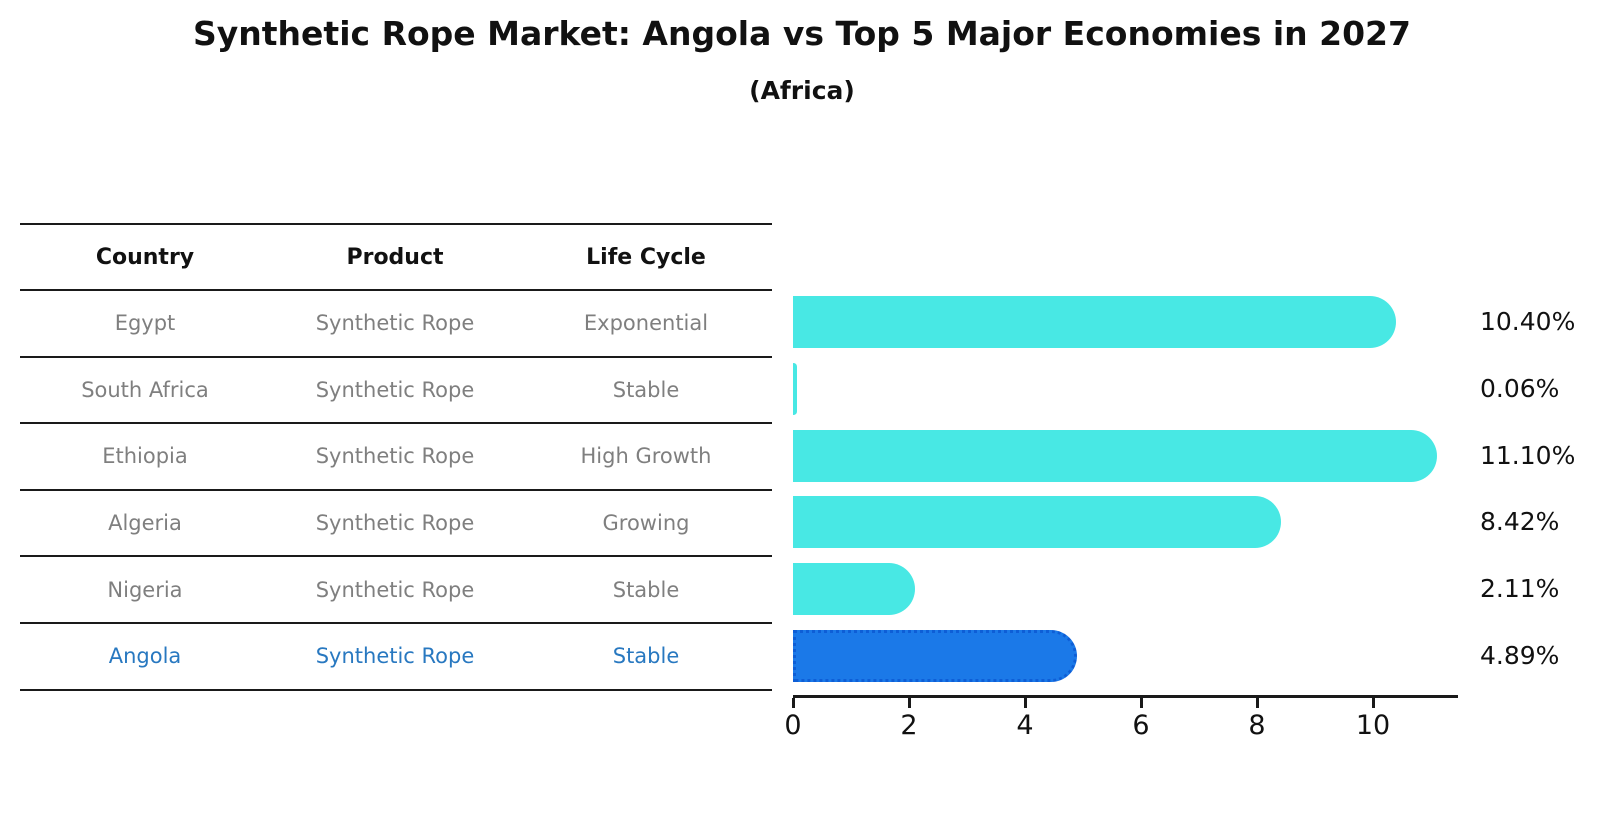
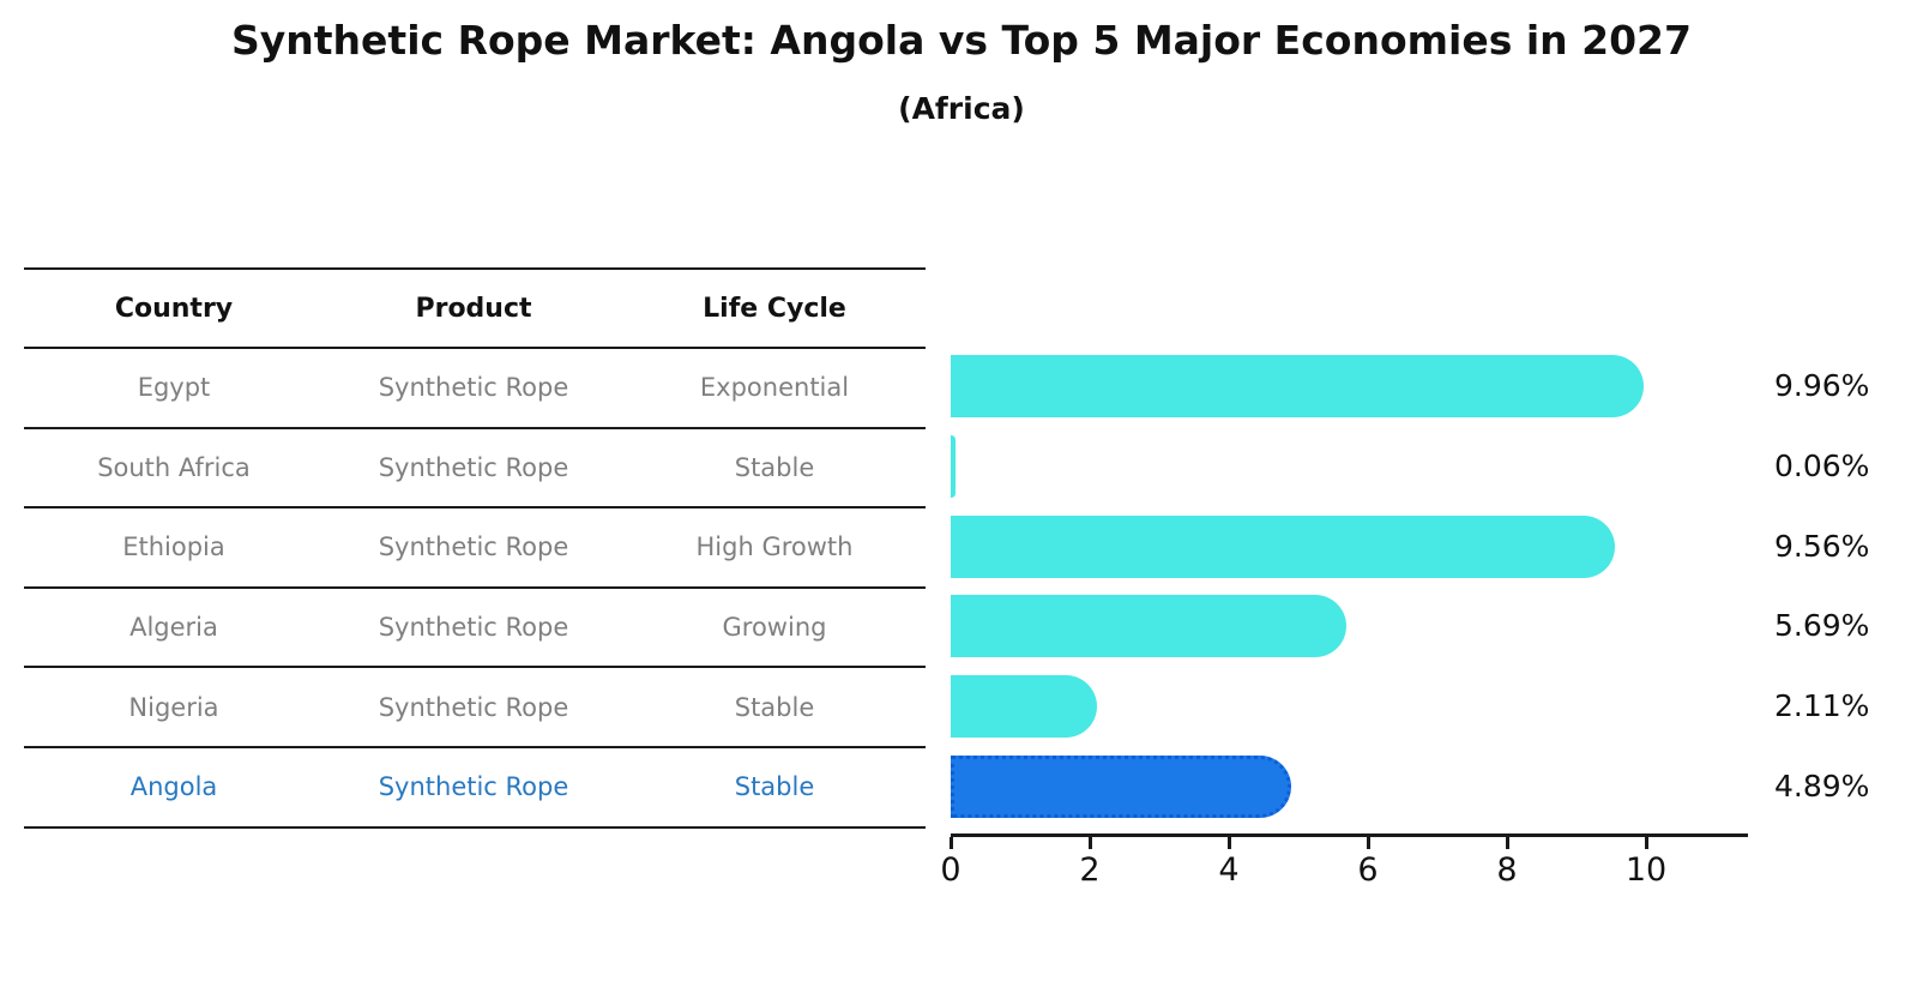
Egypt: 10.40% -> 9.96%
Ethiopia: 11.10% -> 9.56%
Algeria: 8.42% -> 5.69%
